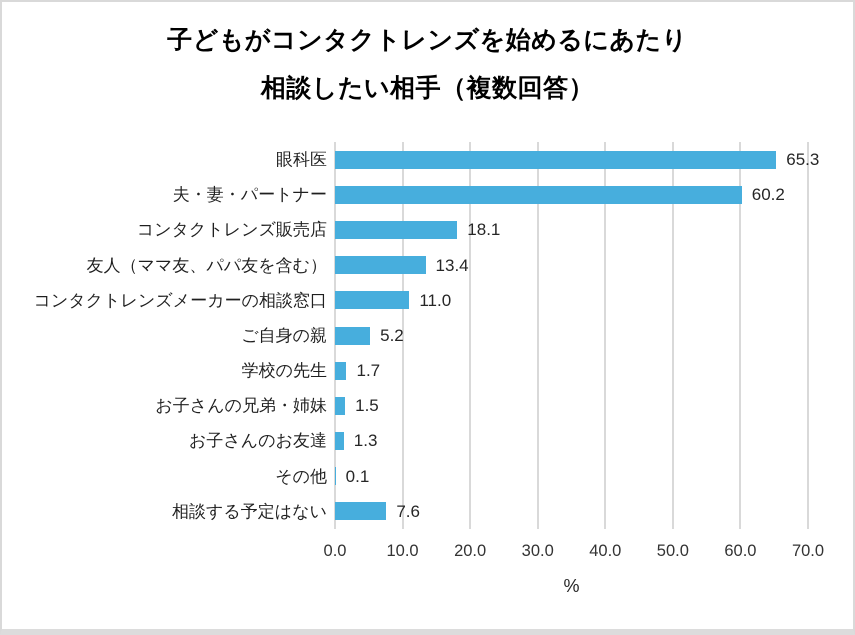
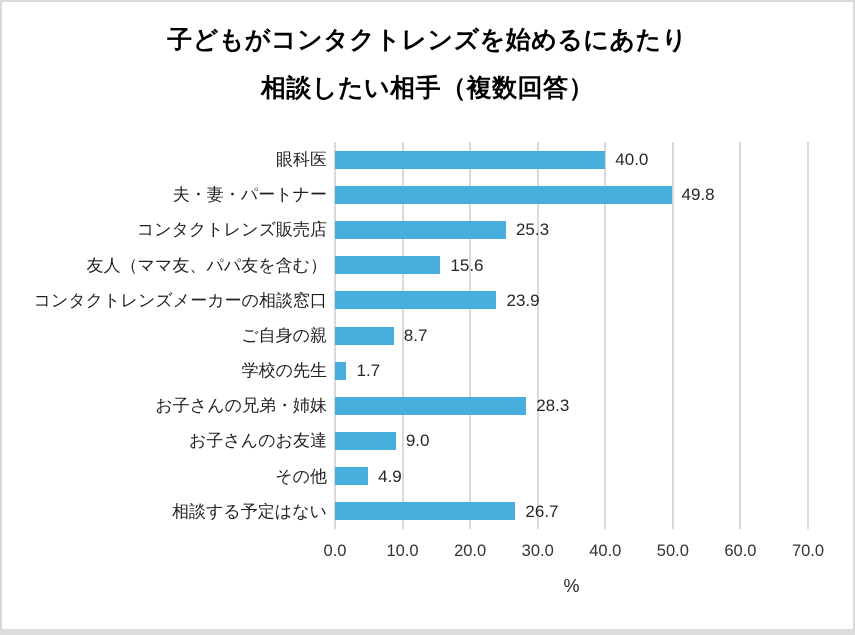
眼科医: 65.3 -> 40.0
夫・妻・パートナー: 60.2 -> 49.8
コンタクトレンズ販売店: 18.1 -> 25.3
友人（ママ友、パパ友を含む）: 13.4 -> 15.6
コンタクトレンズメーカーの相談窓口: 11.0 -> 23.9
ご自身の親: 5.2 -> 8.7
お子さんの兄弟・姉妹: 1.5 -> 28.3
お子さんのお友達: 1.3 -> 9.0
その他: 0.1 -> 4.9
相談する予定はない: 7.6 -> 26.7
